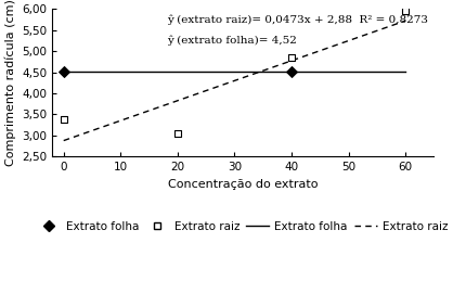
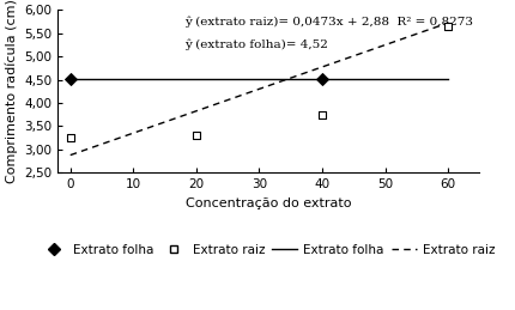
Extrato raiz/0: 3,38 -> 3,25
Extrato raiz/20: 3,05 -> 3,30
Extrato raiz/40: 4,85 -> 3,75
Extrato raiz/60: 5,95 -> 5,65
